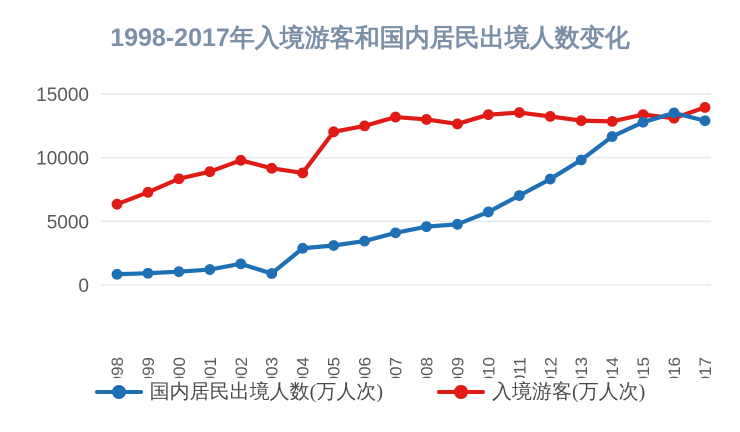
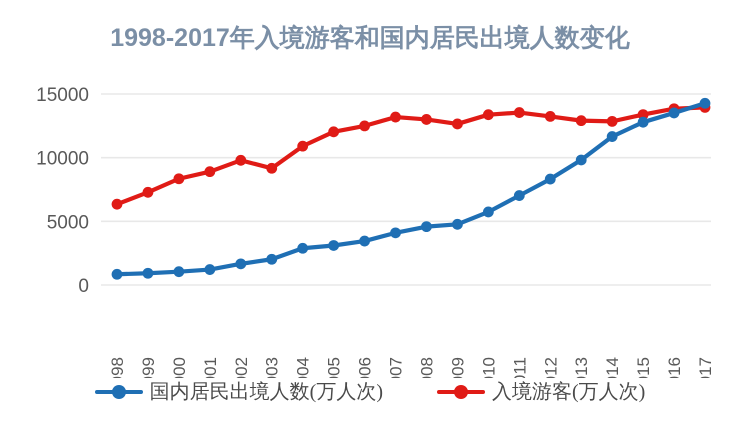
国内居民出境人数(万人次)/2003: 900 -> 2000
入境游客(万人次)/2004: 8800 -> 10900
入境游客(万人次)/2016: 13100 -> 13800
国内居民出境人数(万人次)/2017: 12900 -> 14300
